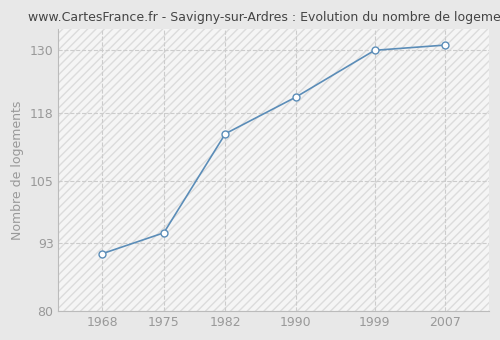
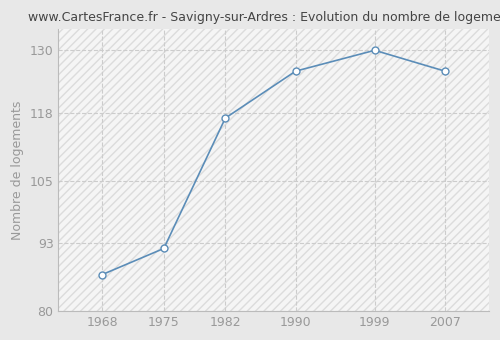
1968: 91 -> 87
1975: 95 -> 92
1982: 114 -> 117
1990: 121 -> 126
2007: 131 -> 126
